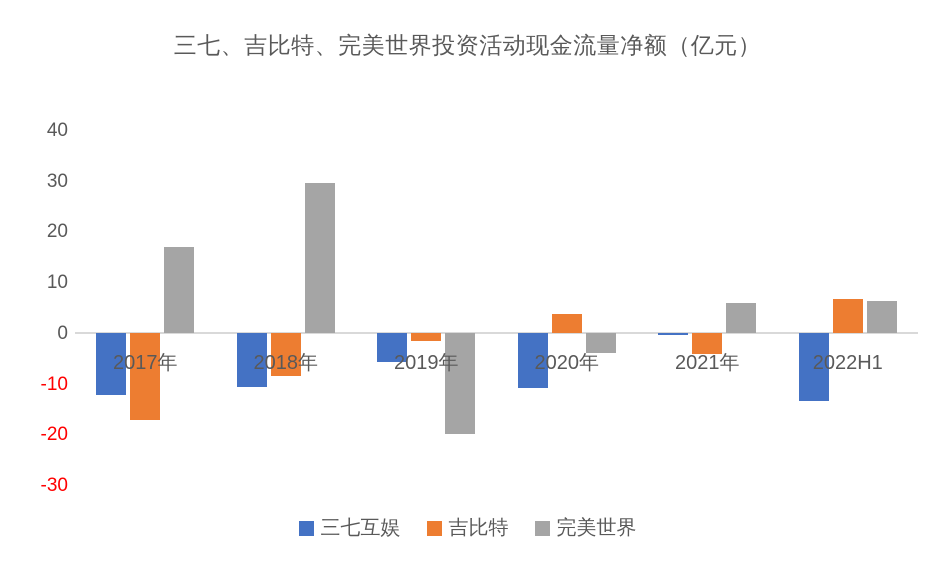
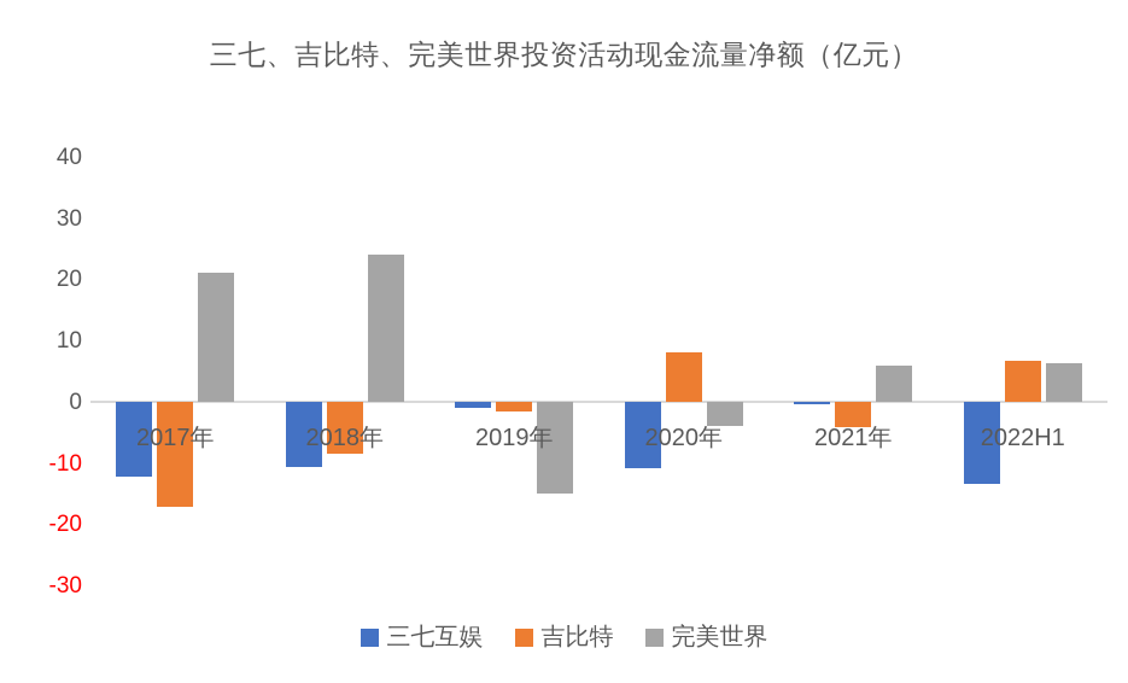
完美世界/2017年: 17 -> 21
完美世界/2018年: 30 -> 24
三七互娱/2019年: -6 -> -1
完美世界/2019年: -20 -> -15
吉比特/2020年: 4 -> 8
